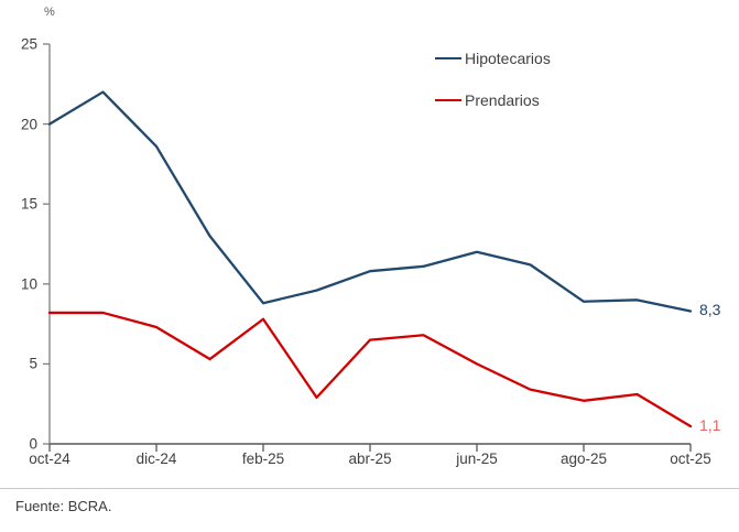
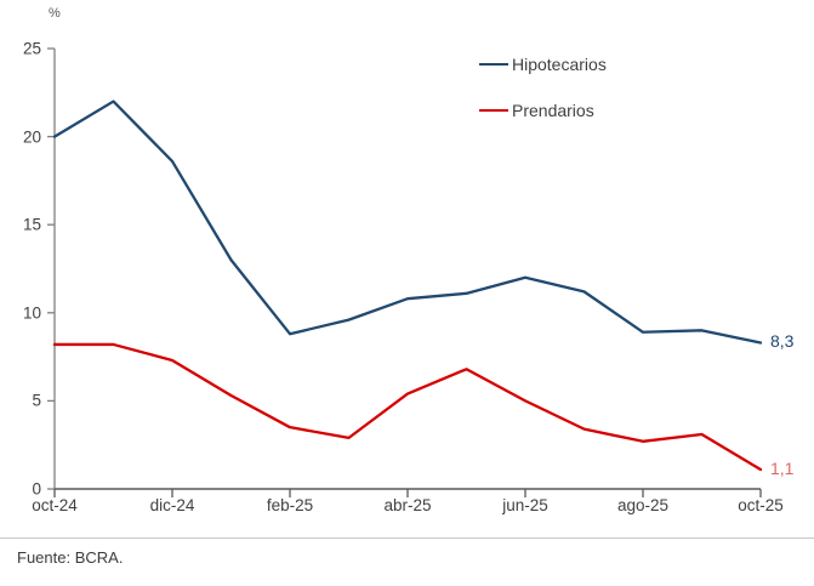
Prendarios/feb-25: 7.8 -> 3.5
Prendarios/abr-25: 6.5 -> 5.4
